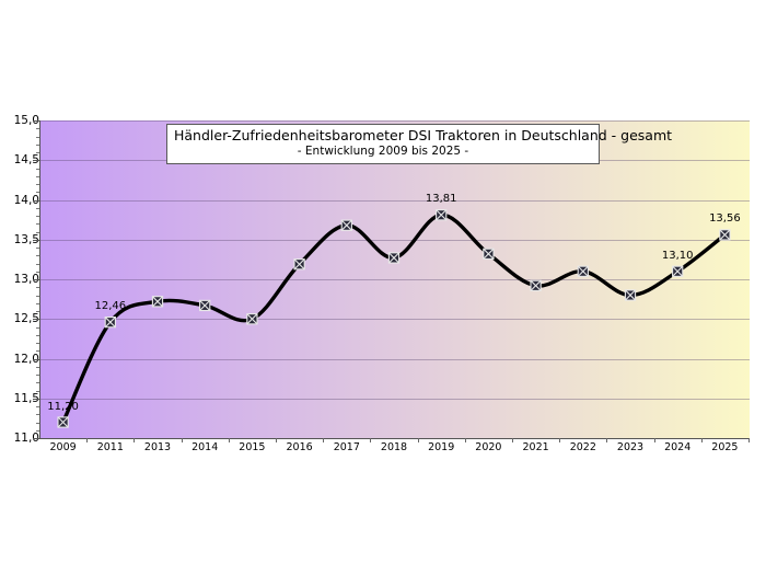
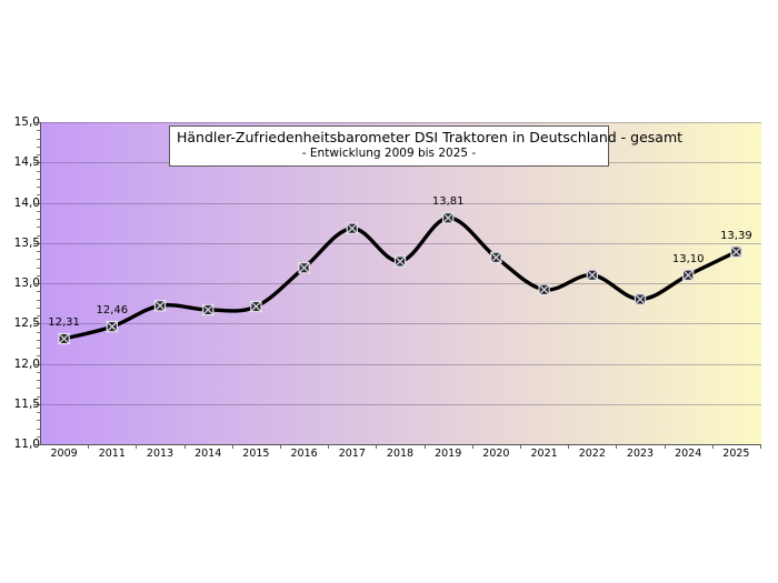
2009: 11,20 -> 12,31
2015: 12,5 -> 12,7
2025: 13,56 -> 13,39
